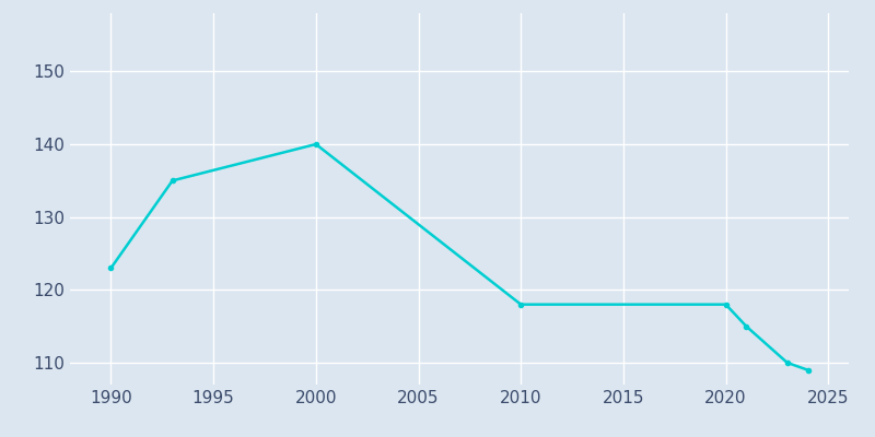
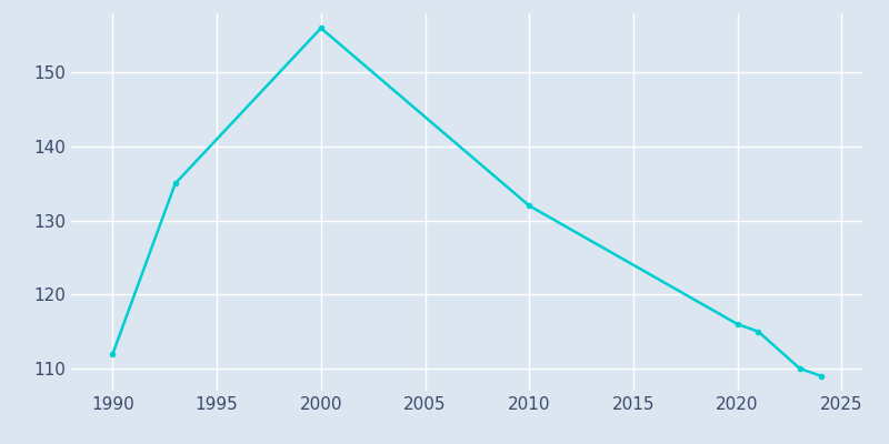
1990: 123 -> 112
2000: 140 -> 156
2010: 118 -> 132
2020: 118 -> 116
